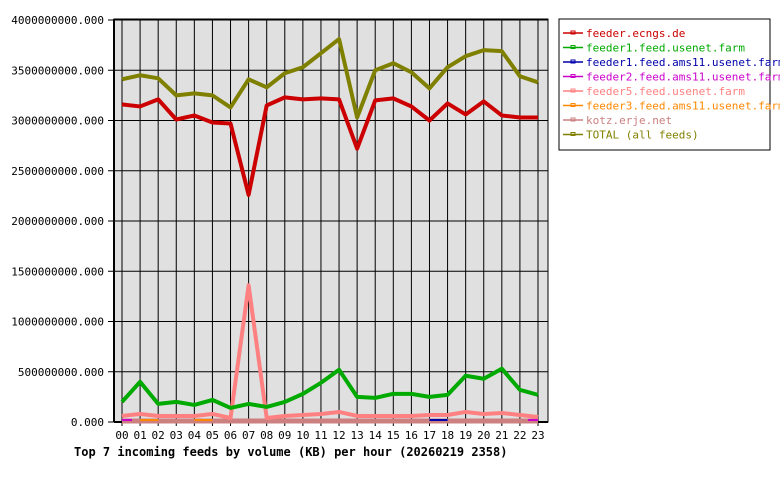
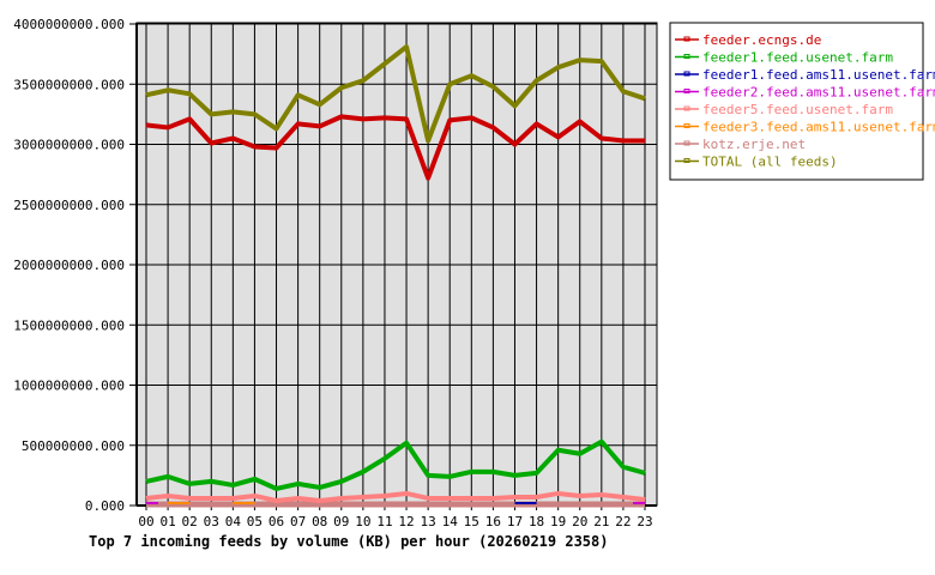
feeder1.feed.usenet.farm/01: 400000000 -> 240000000
feeder.ecngs.de/07: 2260000000 -> 3170000000
feeder5.feed.usenet.farm/07: 1360000000 -> 60000000
